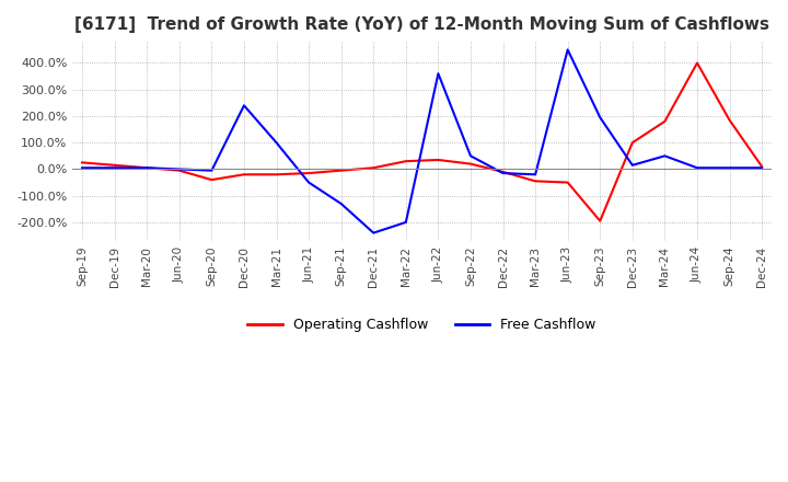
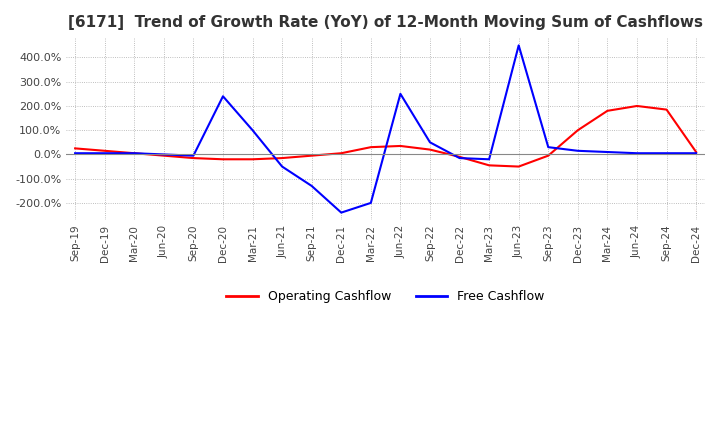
Operating Cashflow/Sep-20: -40% -> -15%
Free Cashflow/Jun-22: 360% -> 250%
Operating Cashflow/Sep-23: -195% -> -5%
Free Cashflow/Sep-23: 195% -> 30%
Free Cashflow/Mar-24: 50% -> 10%
Operating Cashflow/Jun-24: 400% -> 200%
